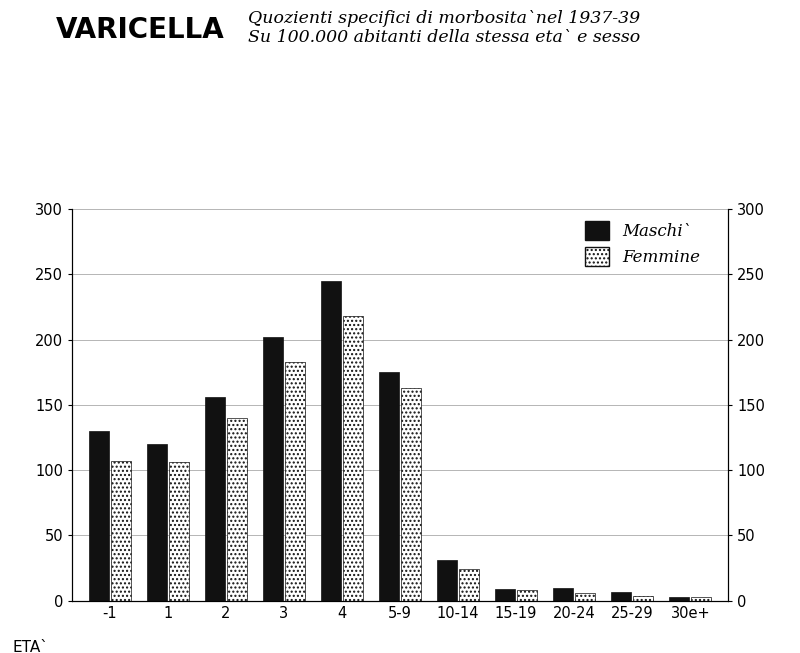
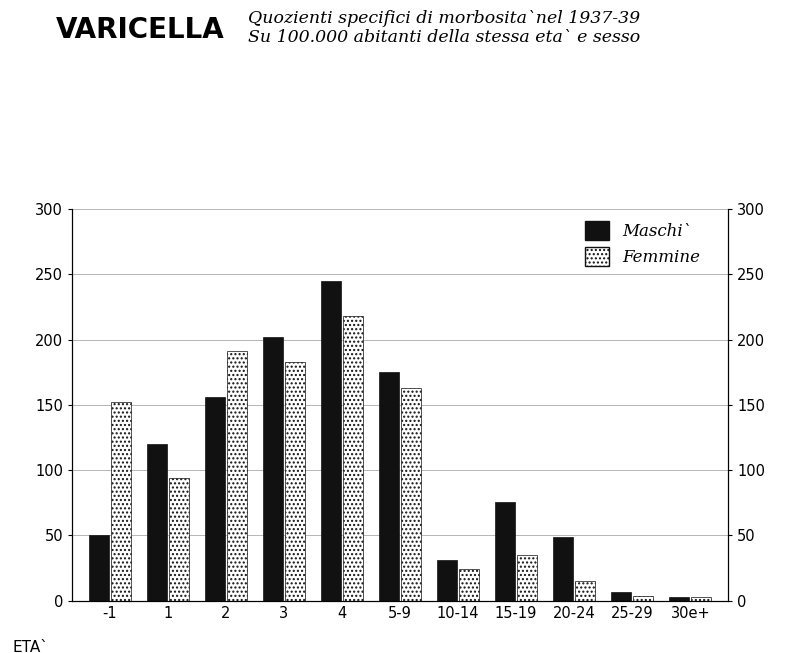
Maschi`/-1: 130 -> 50
Femmine/-1: 107 -> 152
Femmine/1: 106 -> 94
Femmine/2: 140 -> 191
Maschi`/15-19: 9 -> 76
Femmine/15-19: 8 -> 35
Maschi`/20-24: 10 -> 49
Femmine/20-24: 6 -> 15
